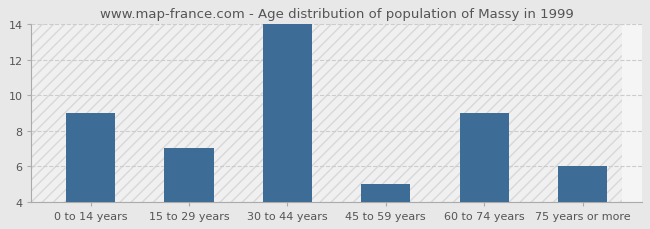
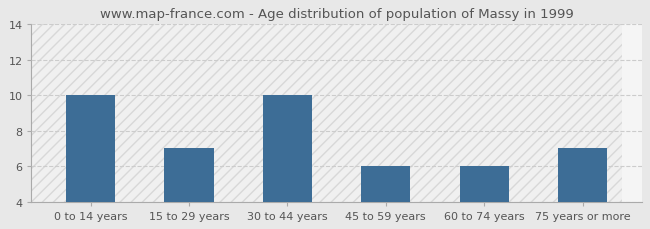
0 to 14 years: 9 -> 10
30 to 44 years: 14 -> 10
45 to 59 years: 5 -> 6
60 to 74 years: 9 -> 6
75 years or more: 6 -> 7
